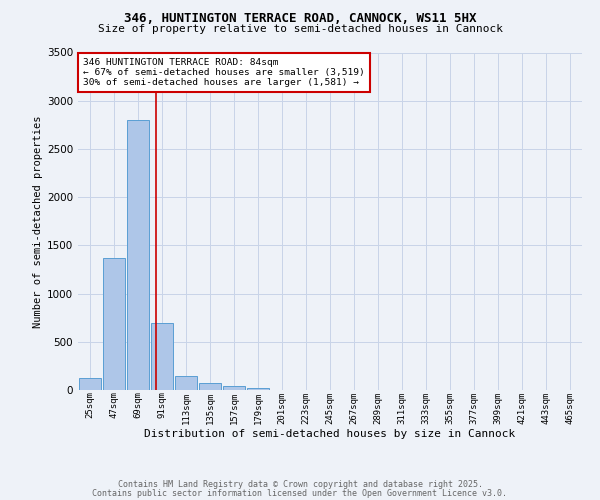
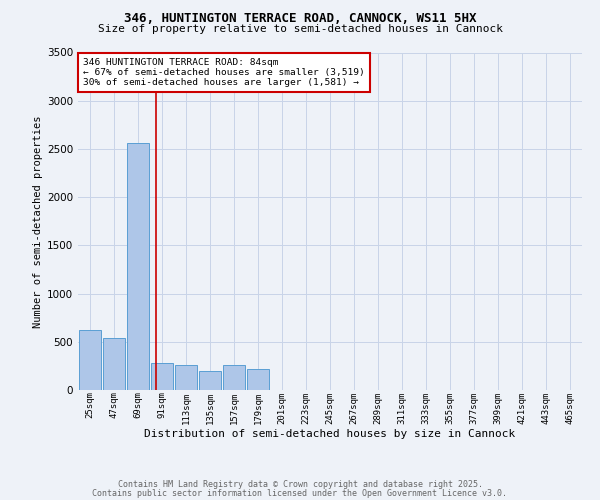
25sqm: 120 -> 620
47sqm: 1370 -> 540
69sqm: 2800 -> 2560
91sqm: 700 -> 280
113sqm: 150 -> 260
135sqm: 70 -> 200
157sqm: 40 -> 260
179sqm: 20 -> 220
